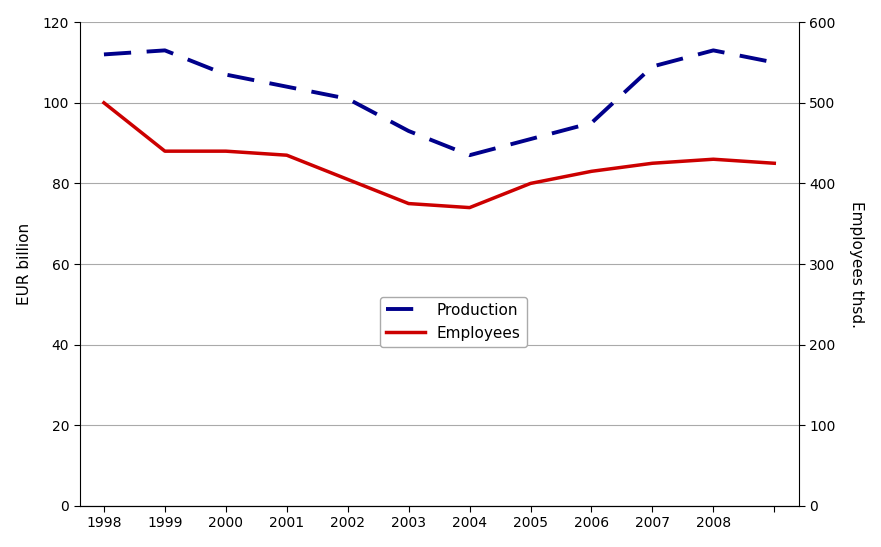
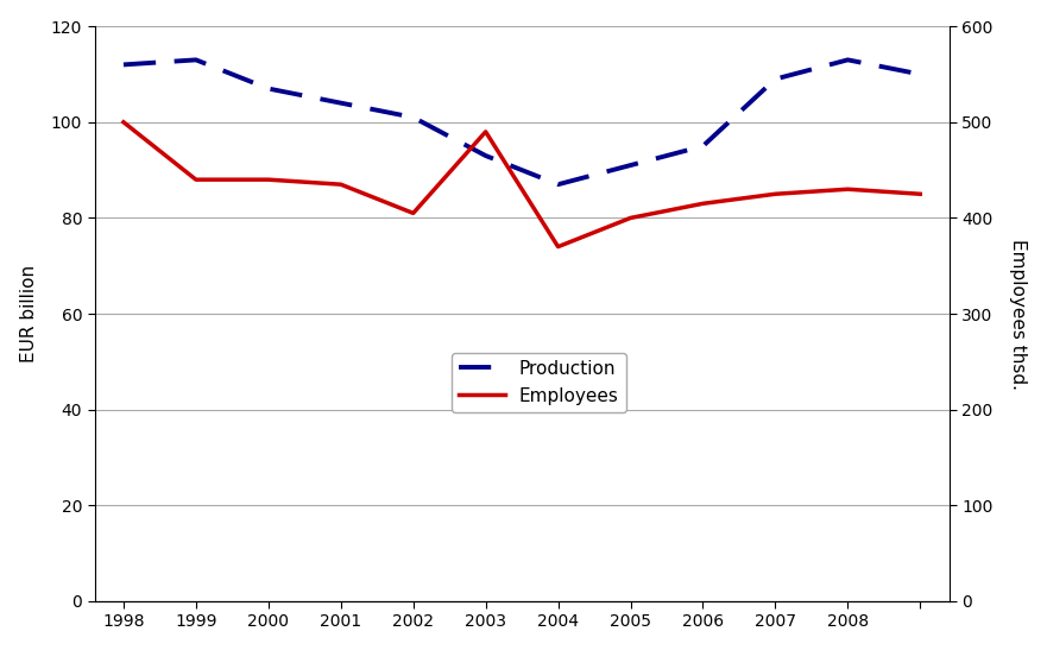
Employees/2003: 375 -> 490
